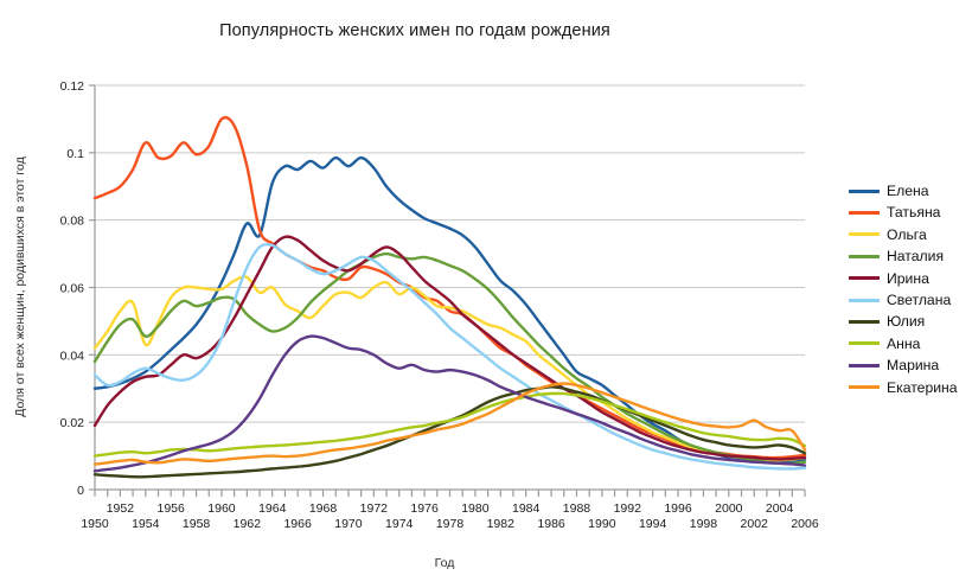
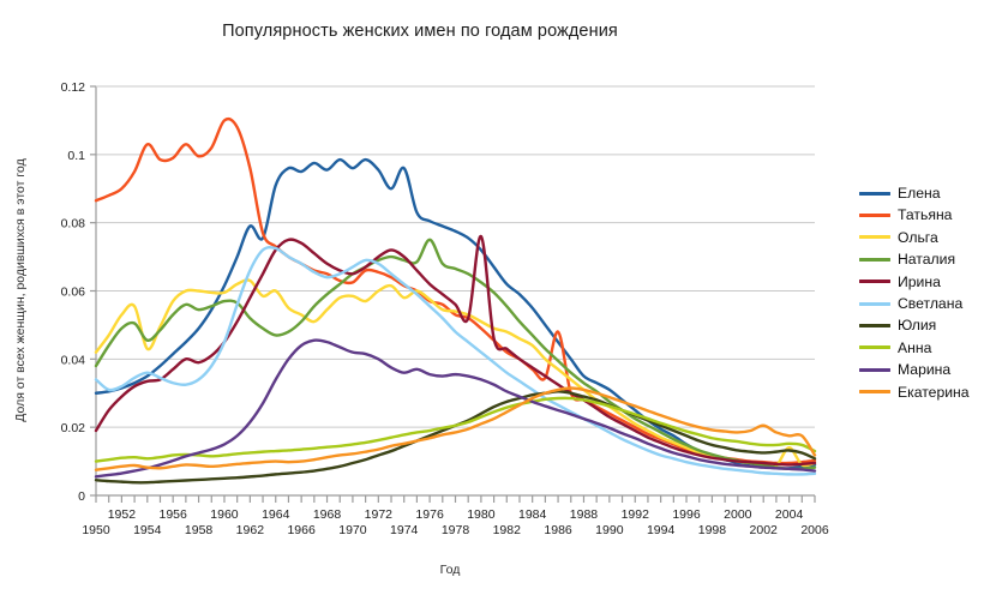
Елена/1974: 0.086 -> 0.096
Наталия/1976: 0.069 -> 0.075
Ирина/1980: 0.049 -> 0.076
Татьяна/1986: 0.032 -> 0.048
Ольга/2004: 0.009 -> 0.014
